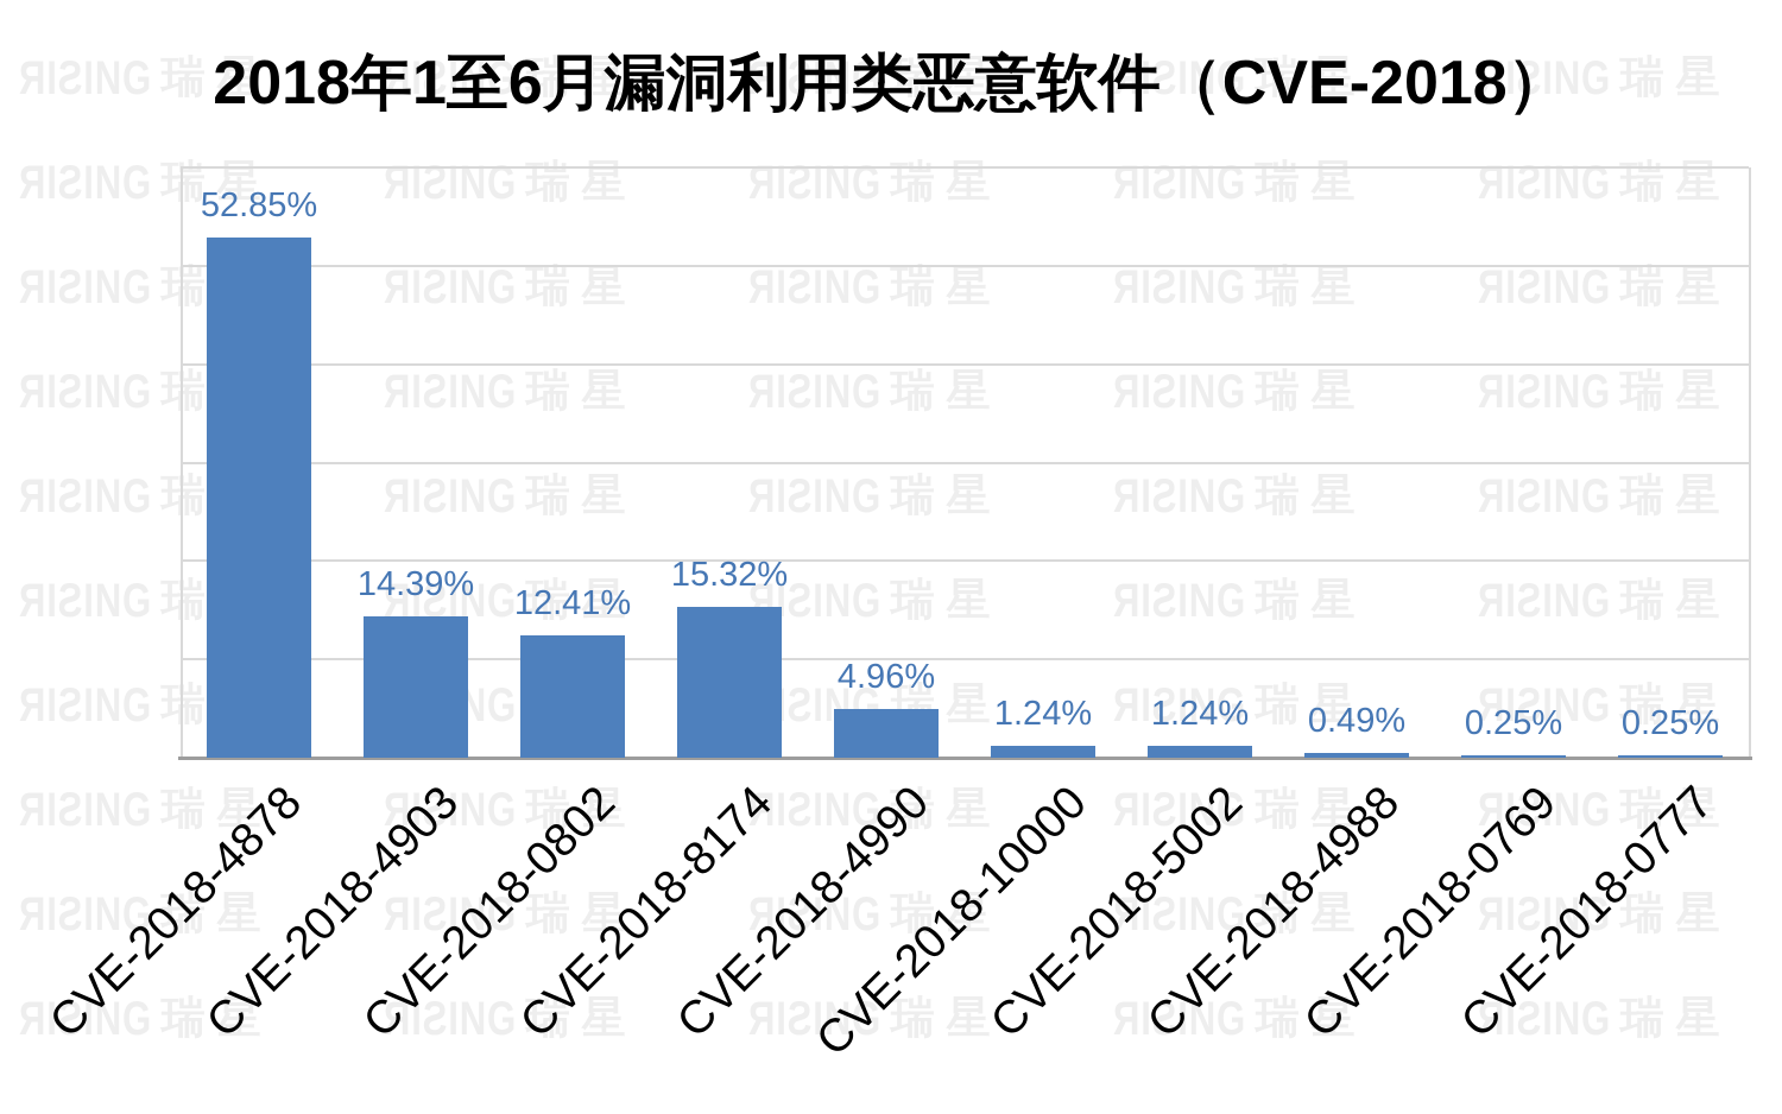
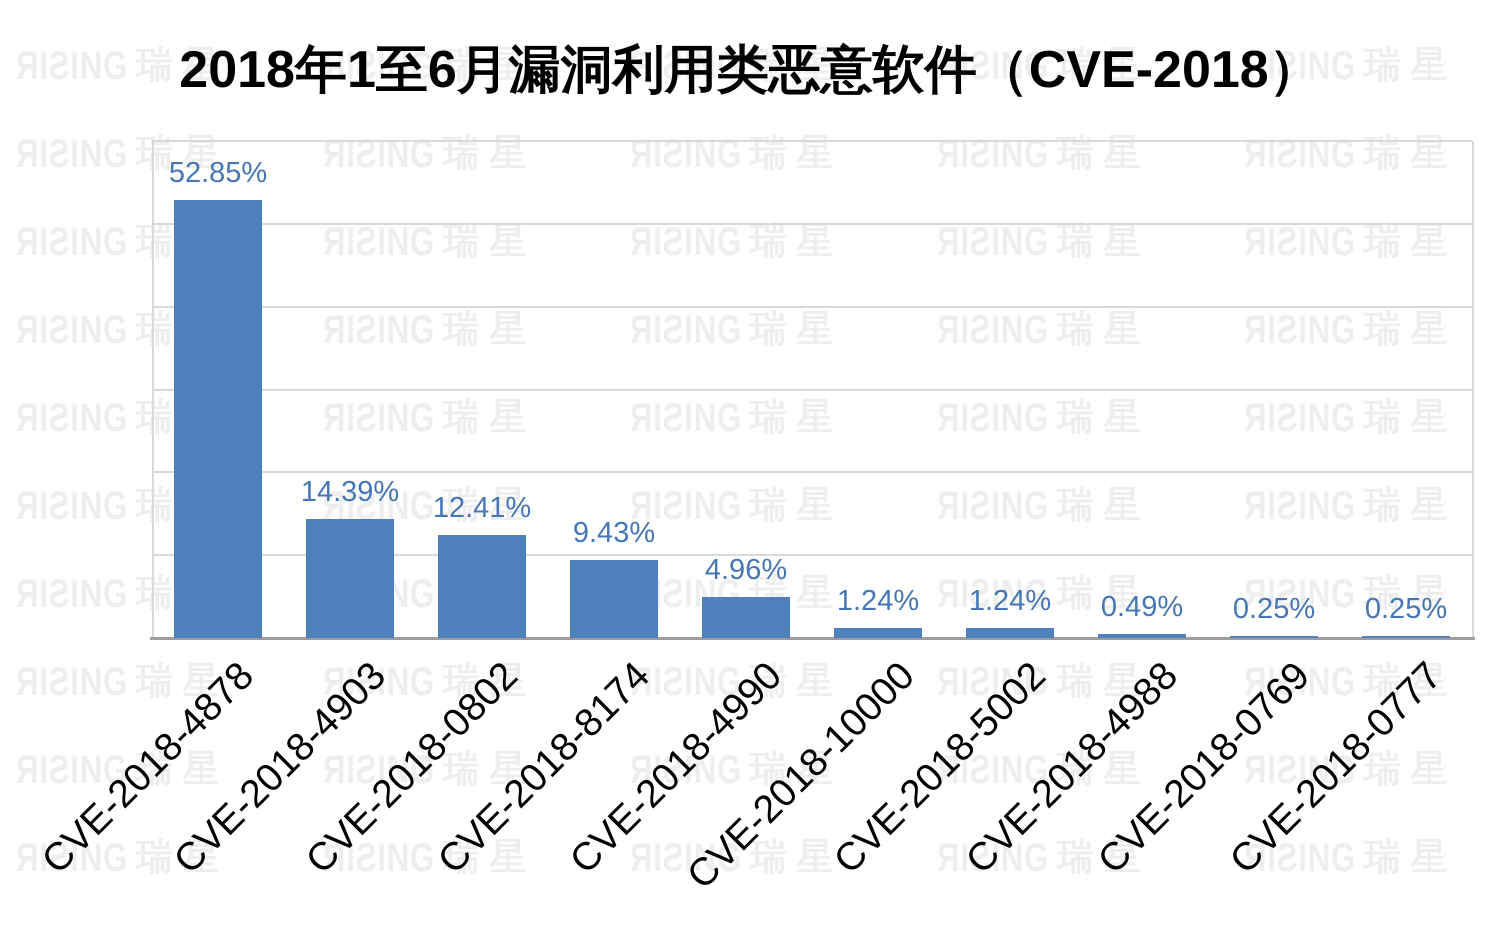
CVE-2018-8174: 15.32% -> 9.43%
